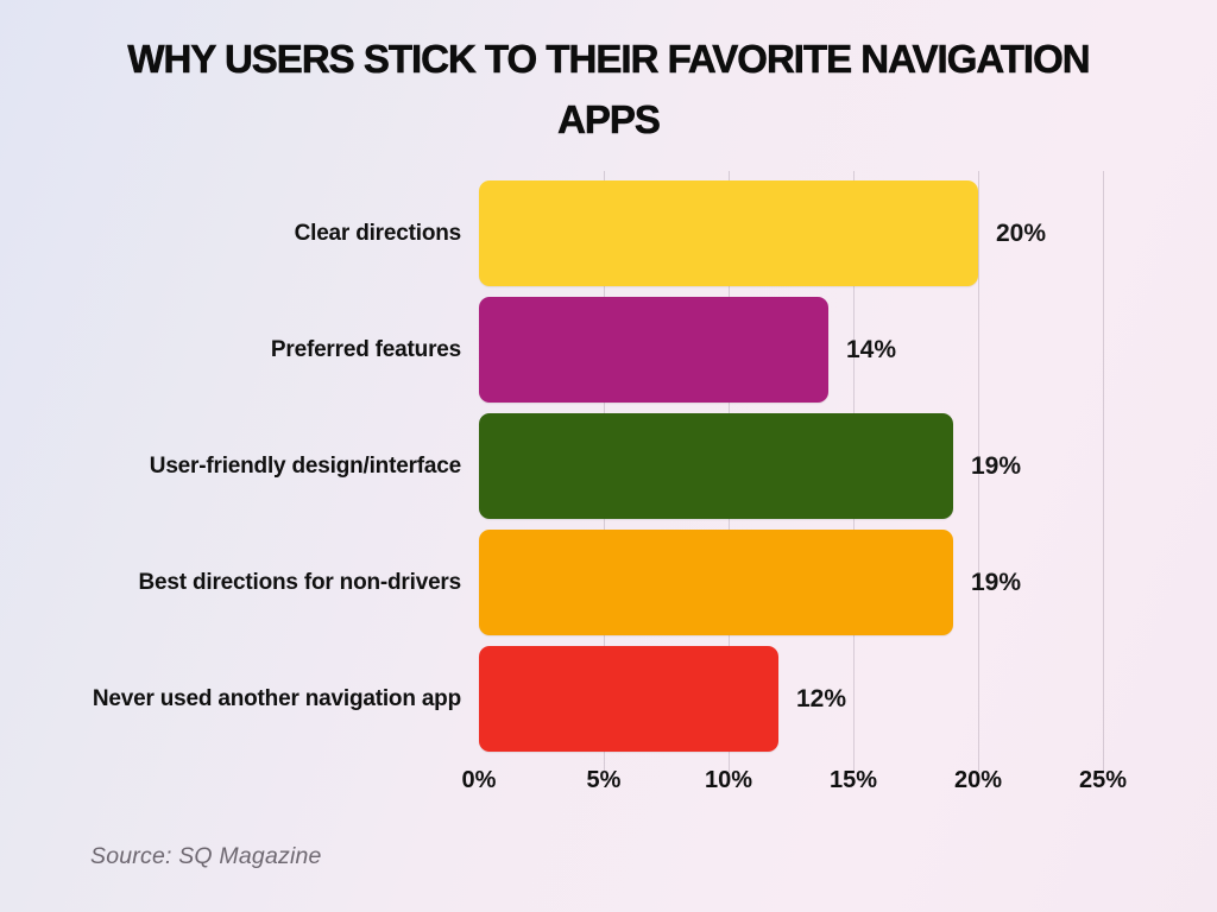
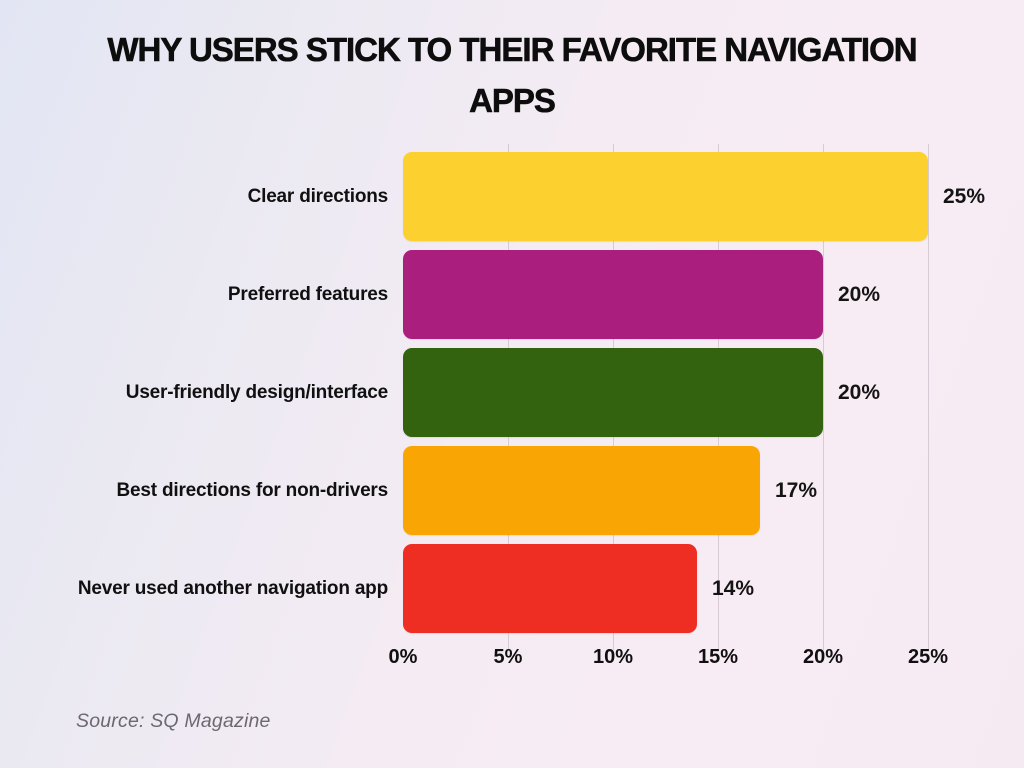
Clear directions: 20% -> 25%
Preferred features: 14% -> 20%
User-friendly design/interface: 19% -> 20%
Best directions for non-drivers: 19% -> 17%
Never used another navigation app: 12% -> 14%
